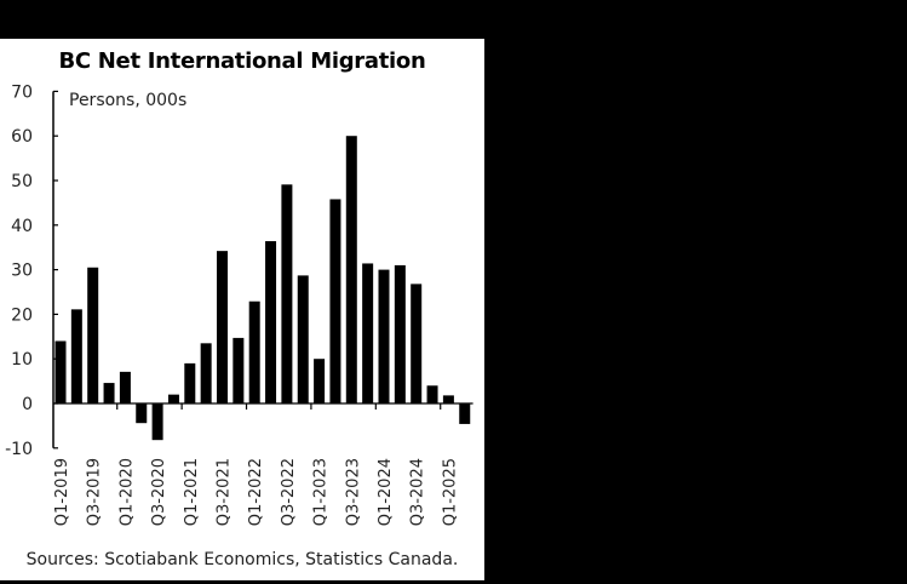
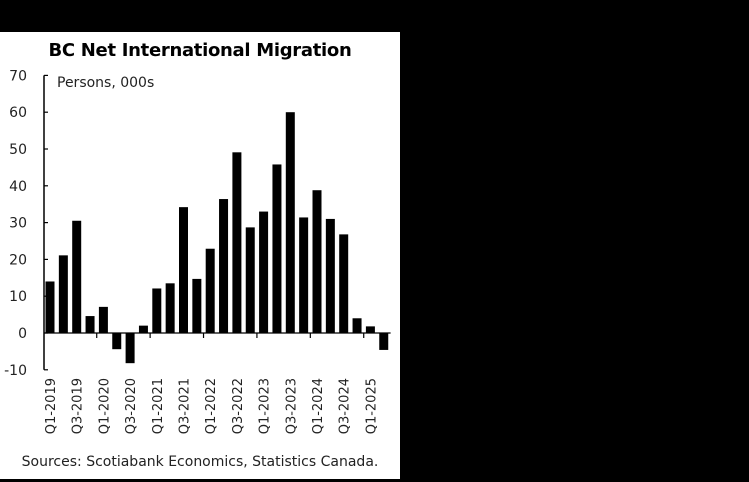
Q1-2021: 9 -> 12
Q1-2023: 10 -> 33
Q1-2024: 30 -> 39
